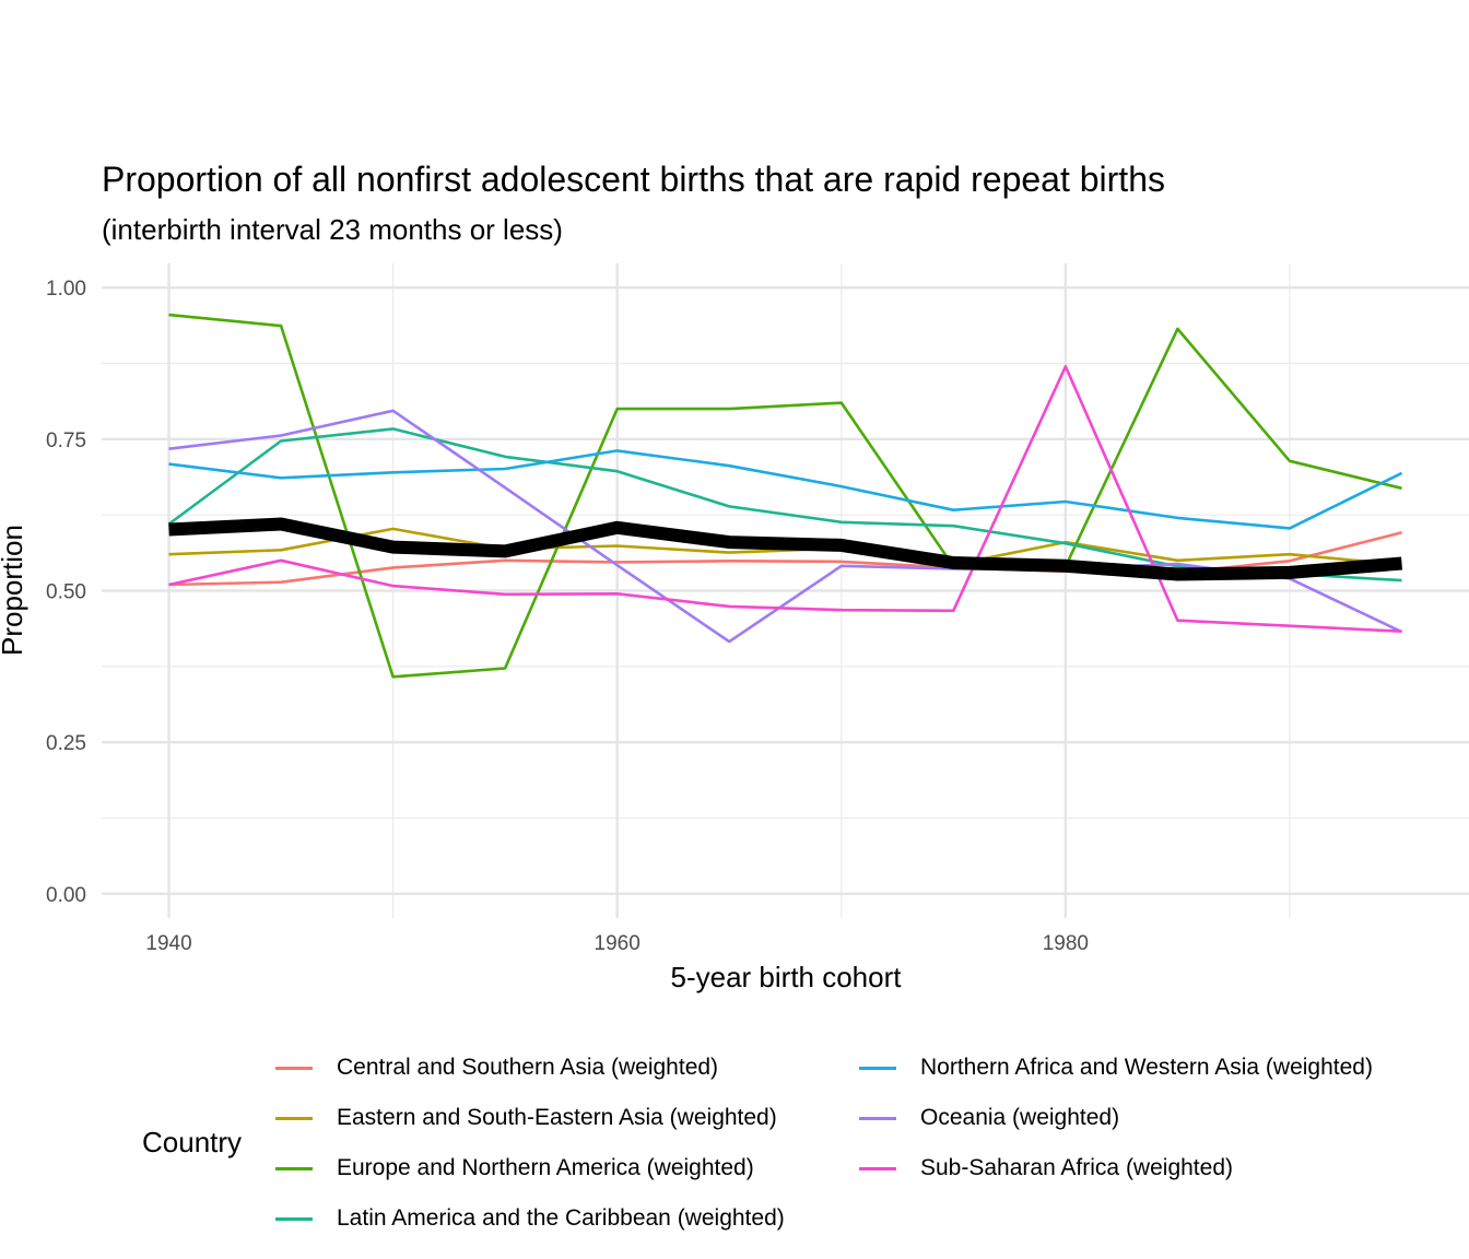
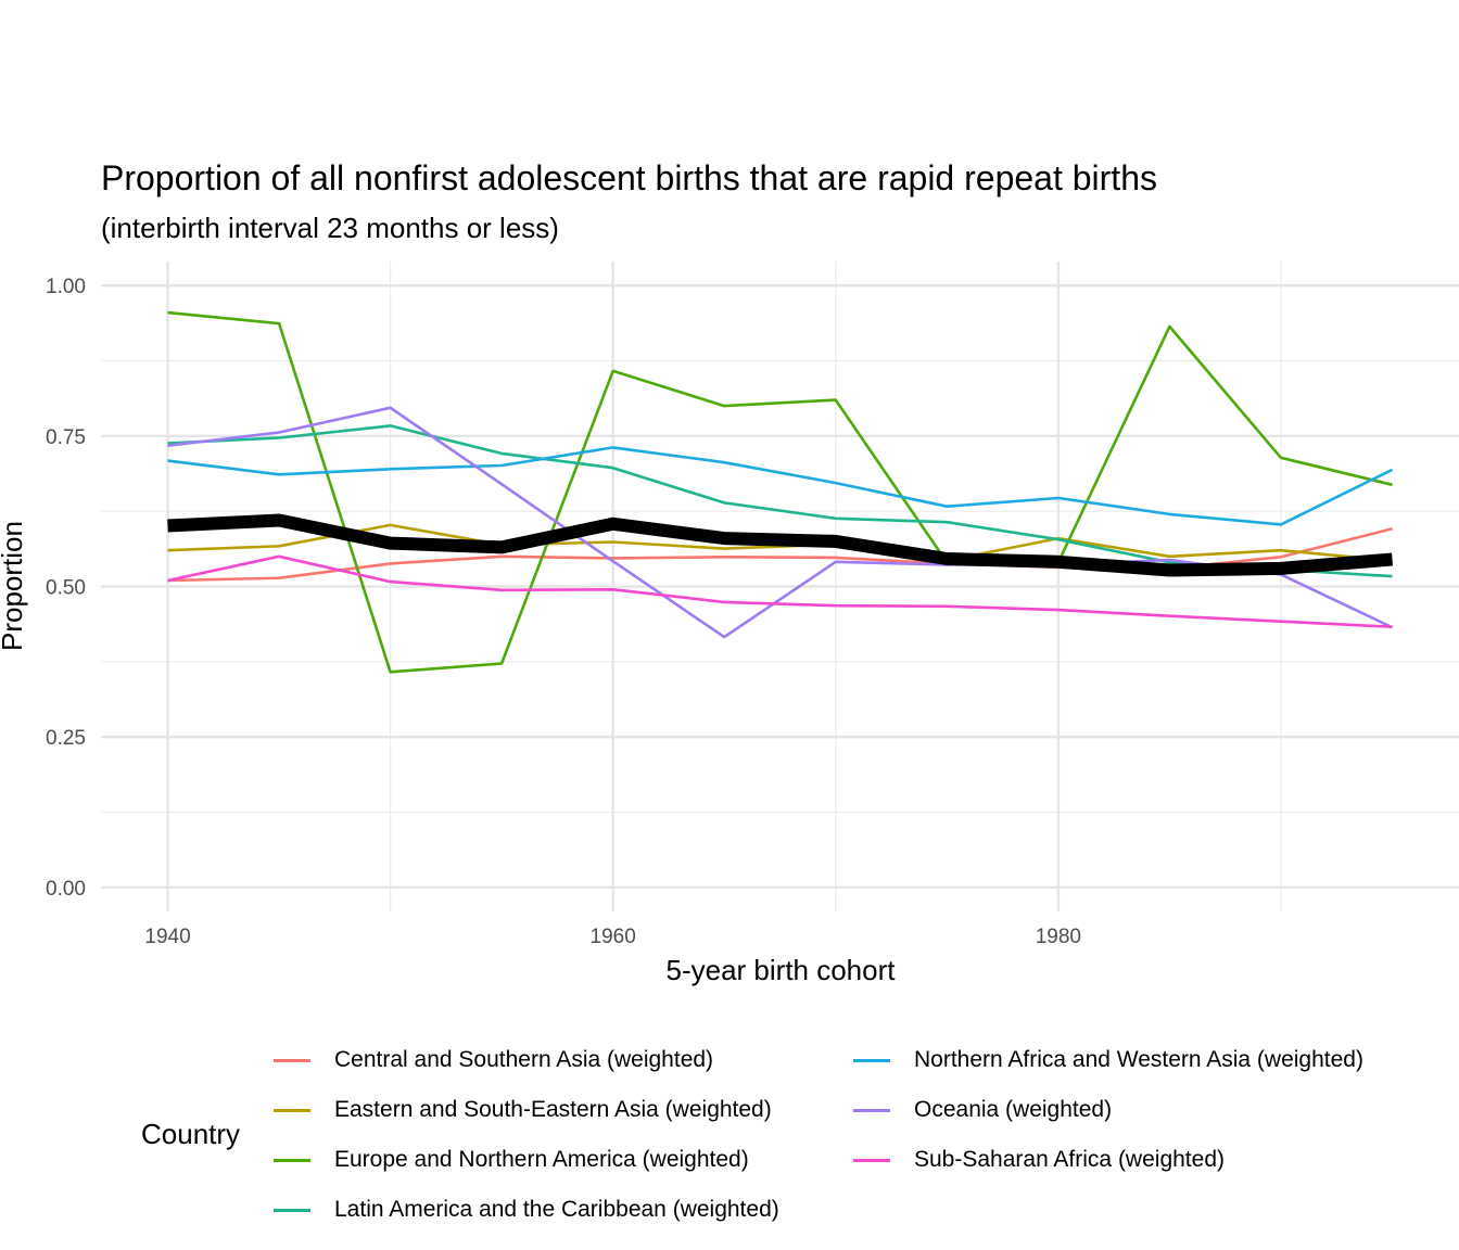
Latin America and the Caribbean (weighted)/1940: 0.61 -> 0.74
Europe and Northern America (weighted)/1960: 0.80 -> 0.86
Sub-Saharan Africa (weighted)/1980: 0.87 -> 0.46
